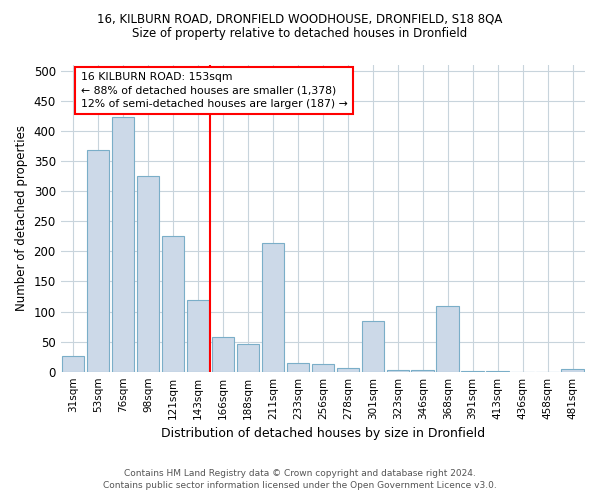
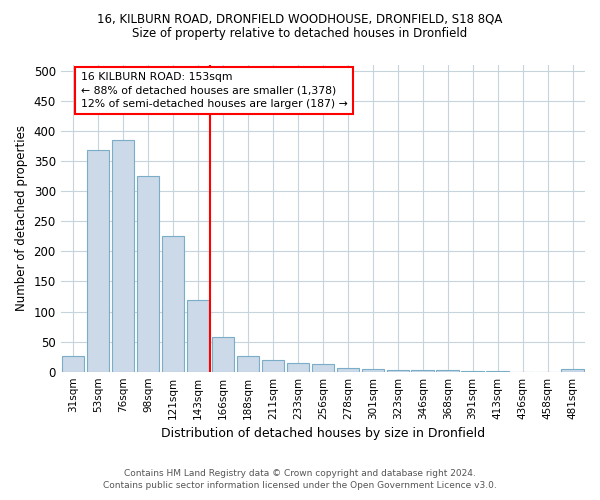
76sqm: 424 -> 385
188sqm: 46 -> 26
211sqm: 214 -> 20
301sqm: 84 -> 4
368sqm: 110 -> 2
